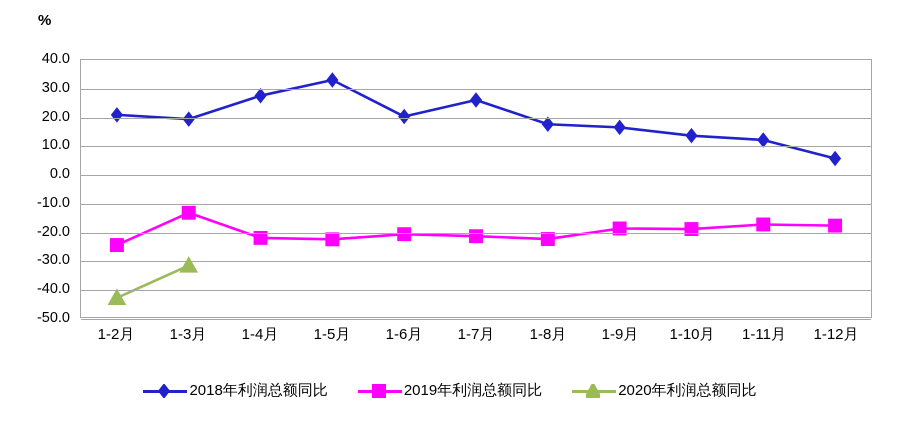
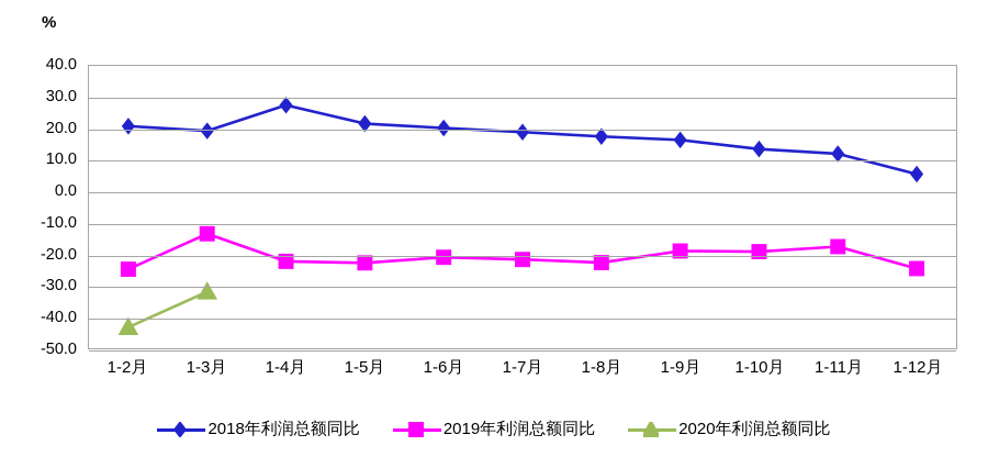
2018年利润总额同比/1-5月: 33 -> 22
2018年利润总额同比/1-7月: 26 -> 19
2019年利润总额同比/1-12月: -18 -> -25
